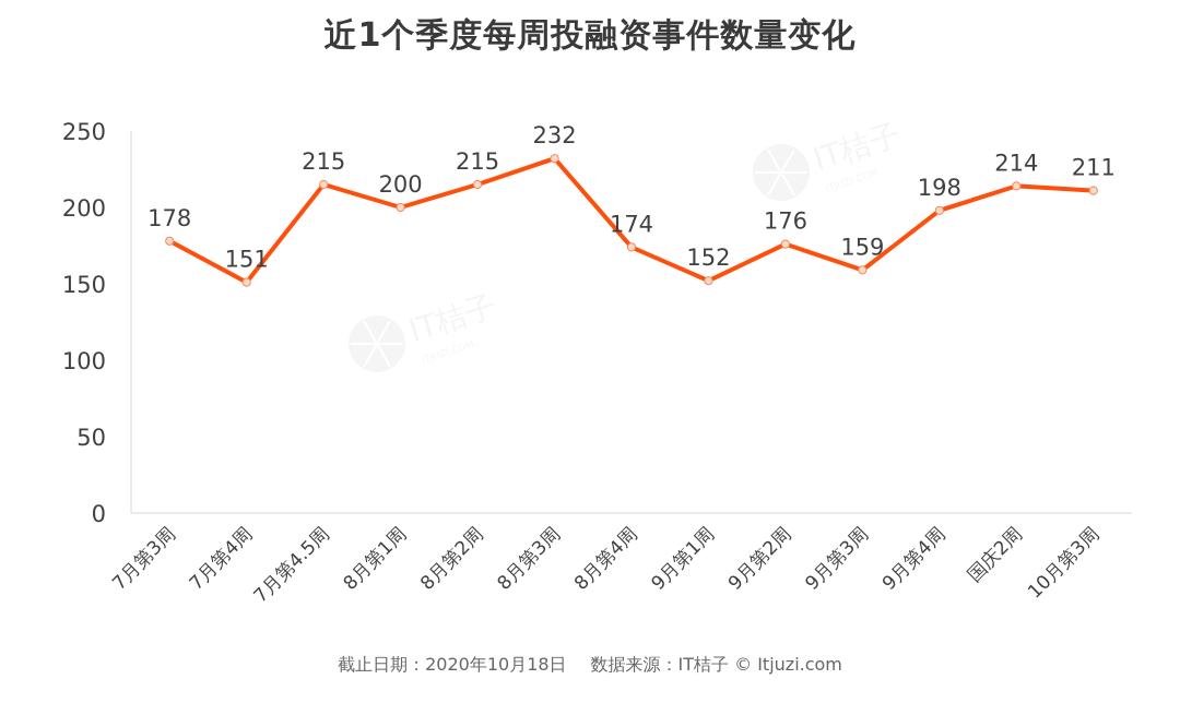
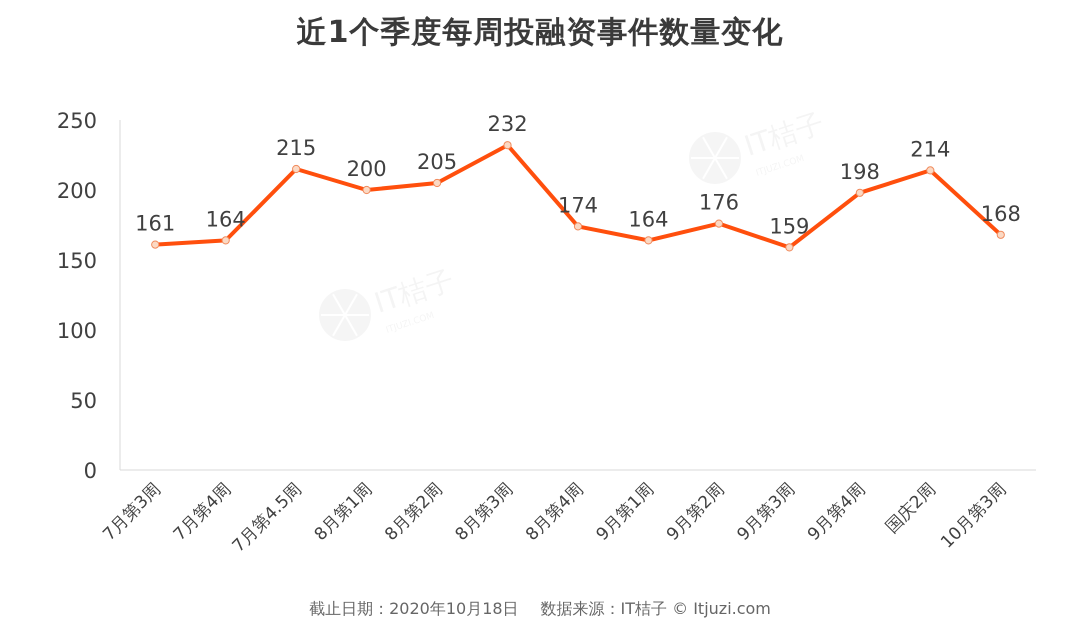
7月第3周: 178 -> 161
7月第4周: 151 -> 164
8月第2周: 215 -> 205
9月第1周: 152 -> 164
10月第3周: 211 -> 168
